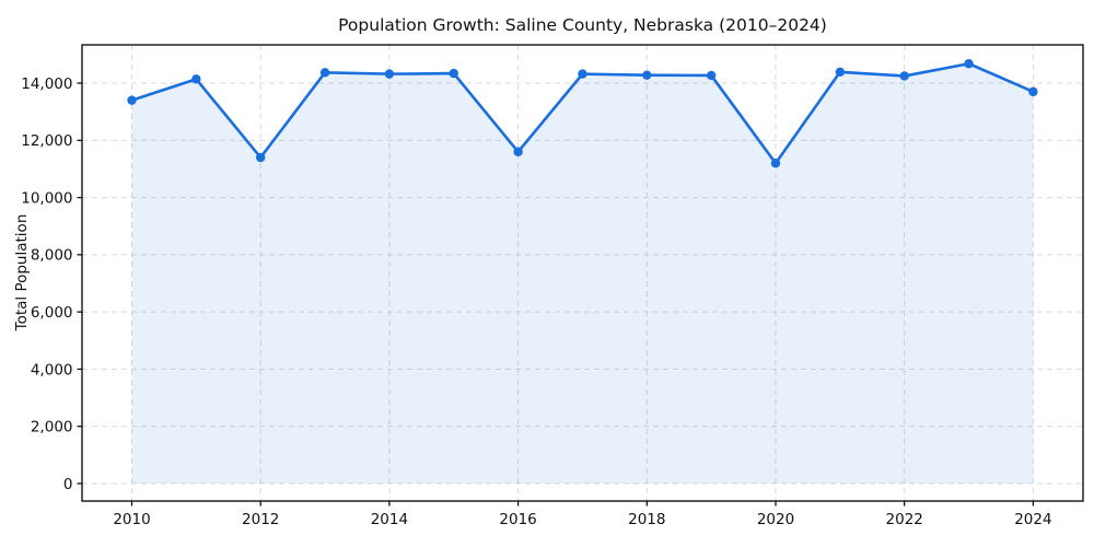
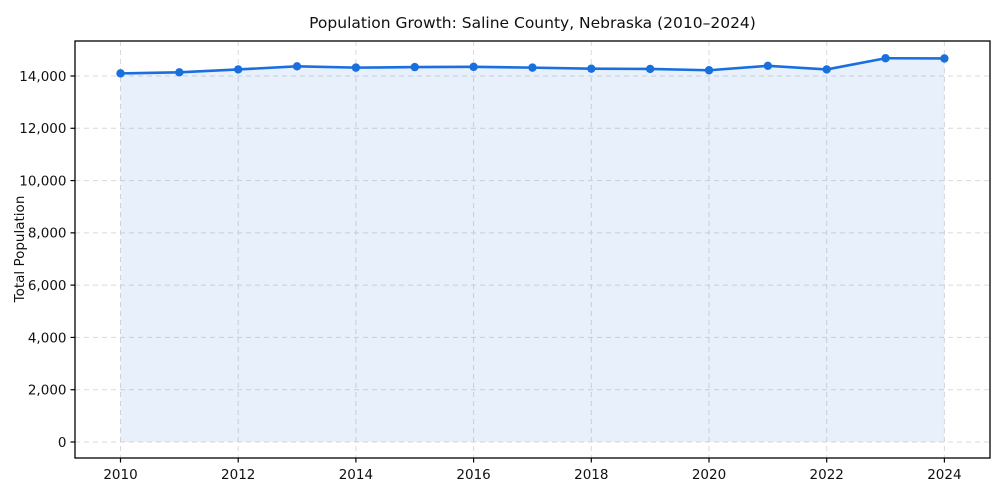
2010: 13400 -> 14100
2012: 11400 -> 14200
2016: 11600 -> 14400
2020: 11200 -> 14200
2024: 13700 -> 14700
